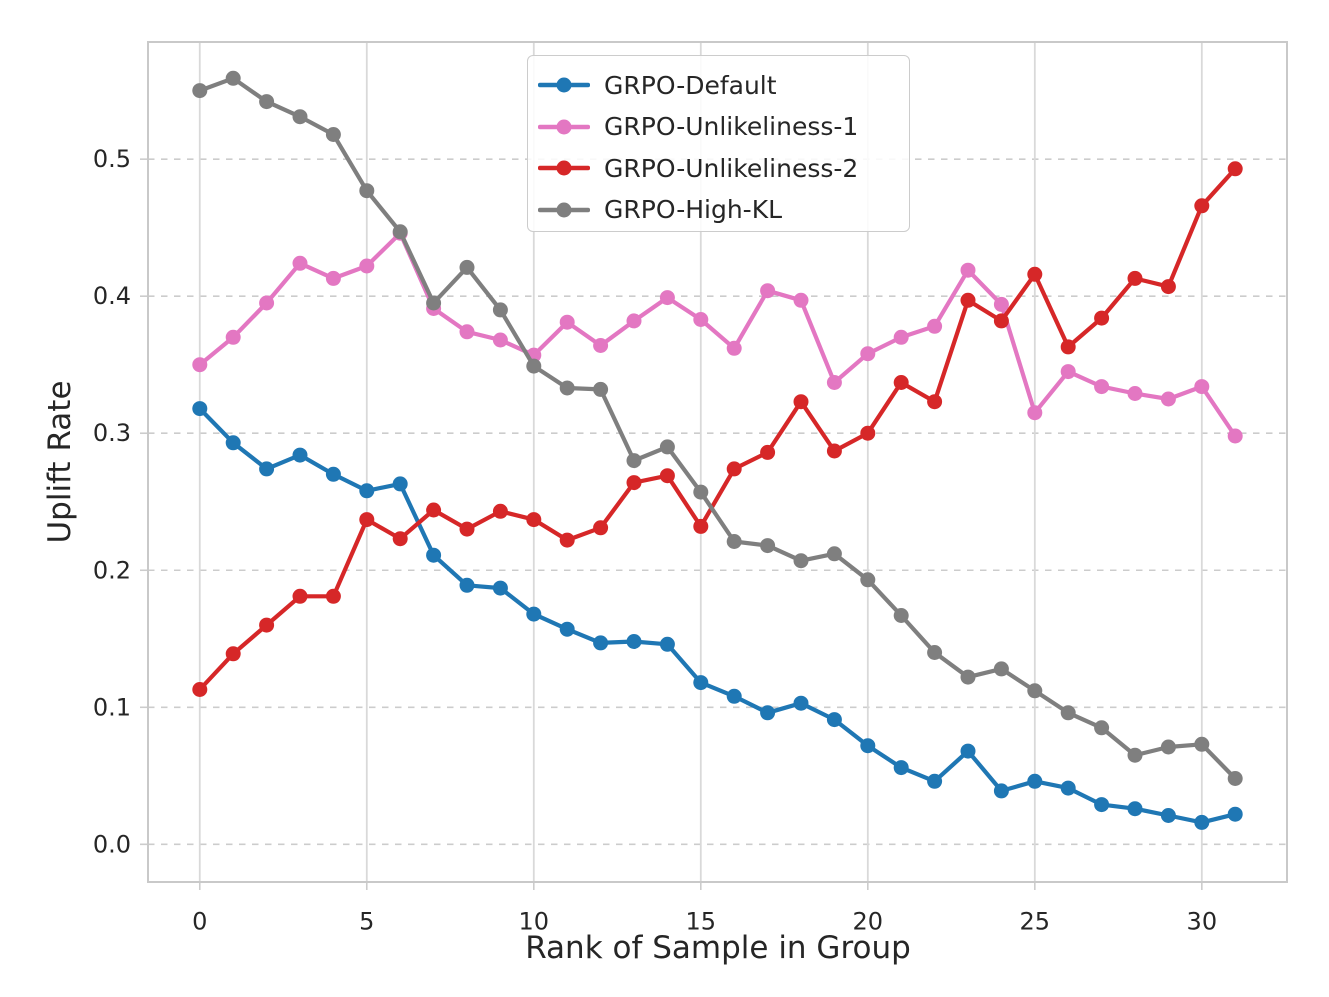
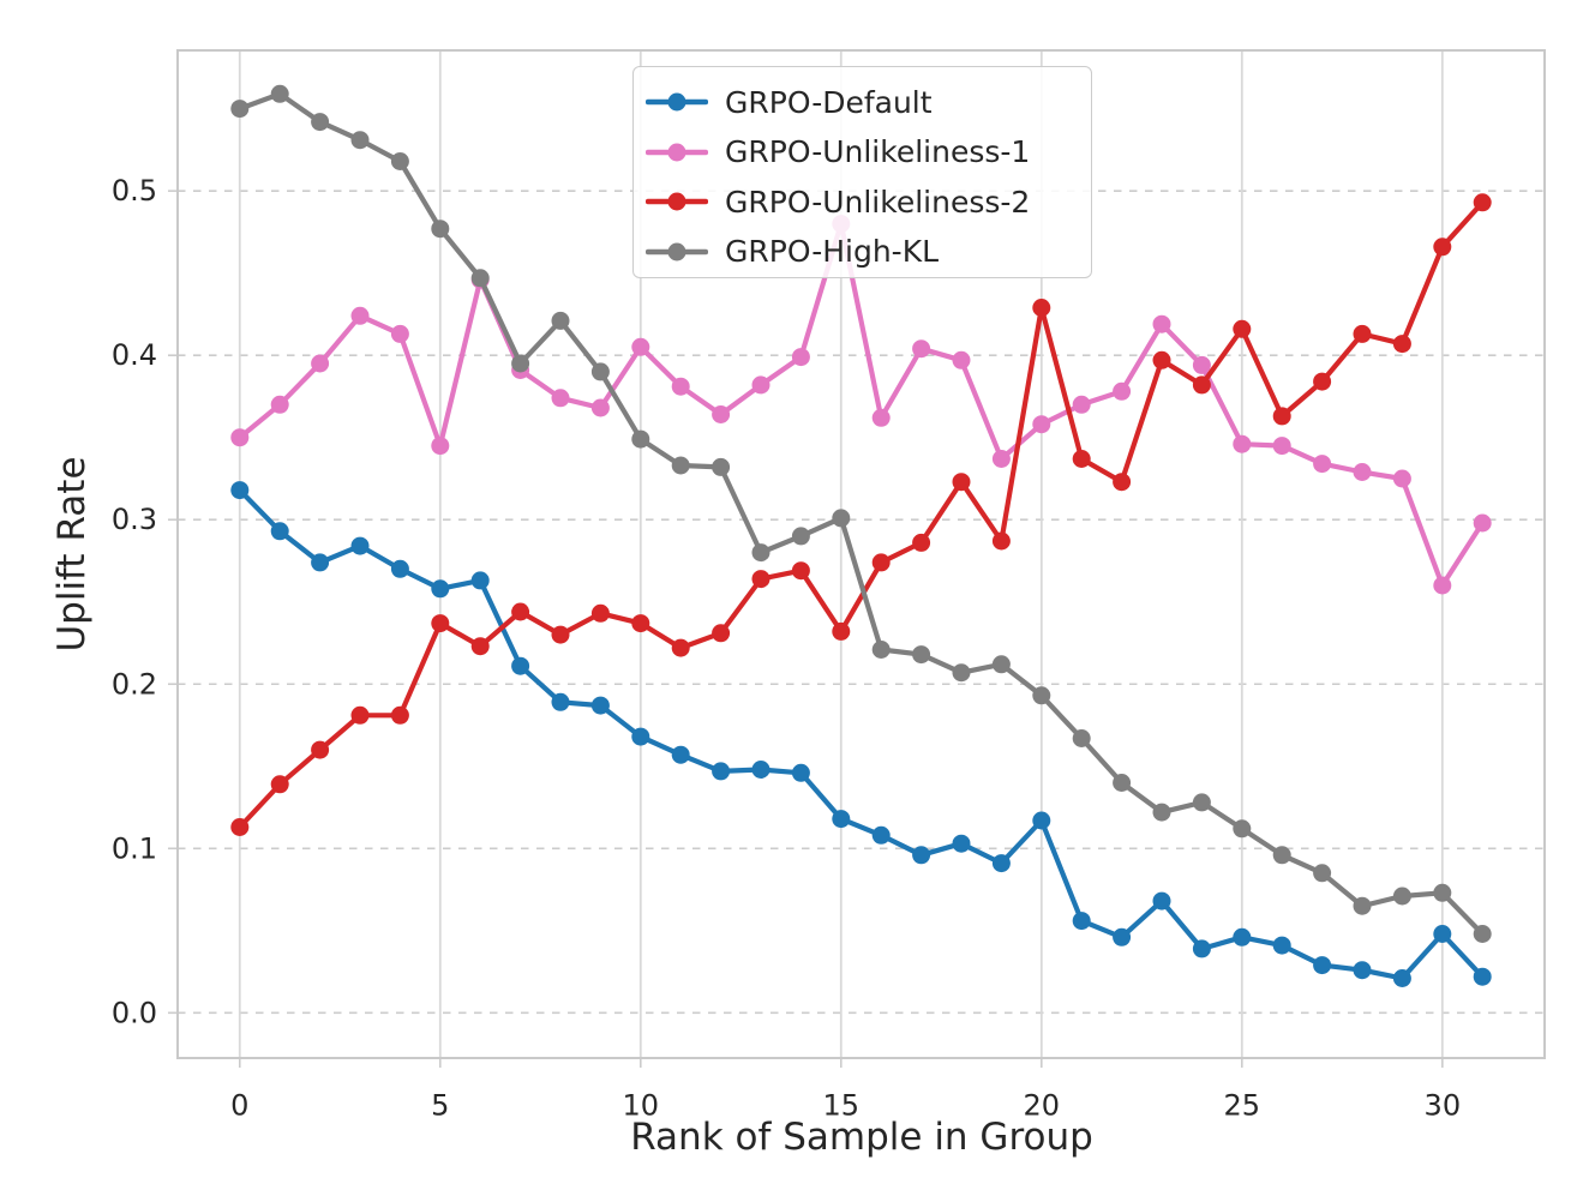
GRPO-Unlikeliness-1/5: 0.422 -> 0.345
GRPO-Unlikeliness-1/10: 0.357 -> 0.405
GRPO-Unlikeliness-1/15: 0.383 -> 0.480
GRPO-High-KL/15: 0.257 -> 0.301
GRPO-Default/20: 0.072 -> 0.117
GRPO-Unlikeliness-2/20: 0.300 -> 0.429
GRPO-Unlikeliness-1/25: 0.315 -> 0.346
GRPO-Default/30: 0.016 -> 0.048
GRPO-Unlikeliness-1/30: 0.334 -> 0.260
